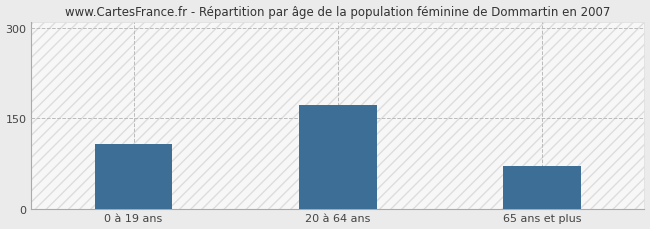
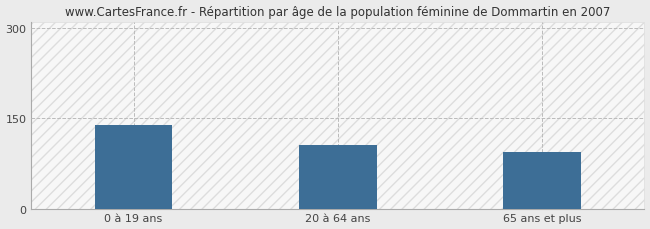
0 à 19 ans: 107 -> 138
20 à 64 ans: 172 -> 106
65 ans et plus: 70 -> 94
